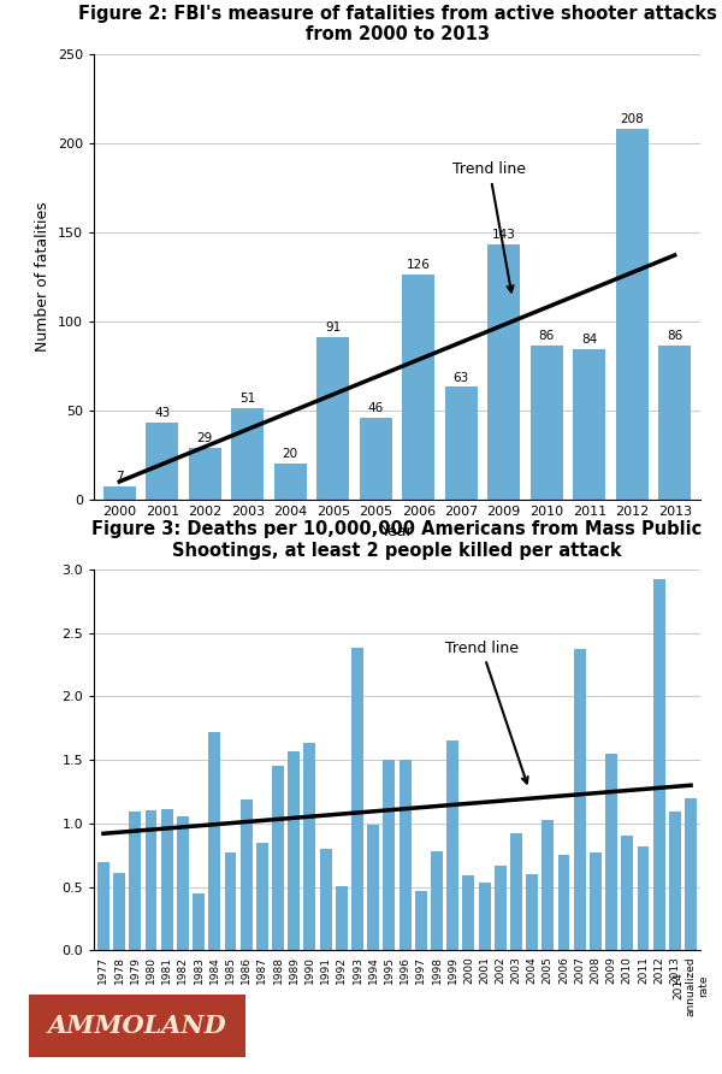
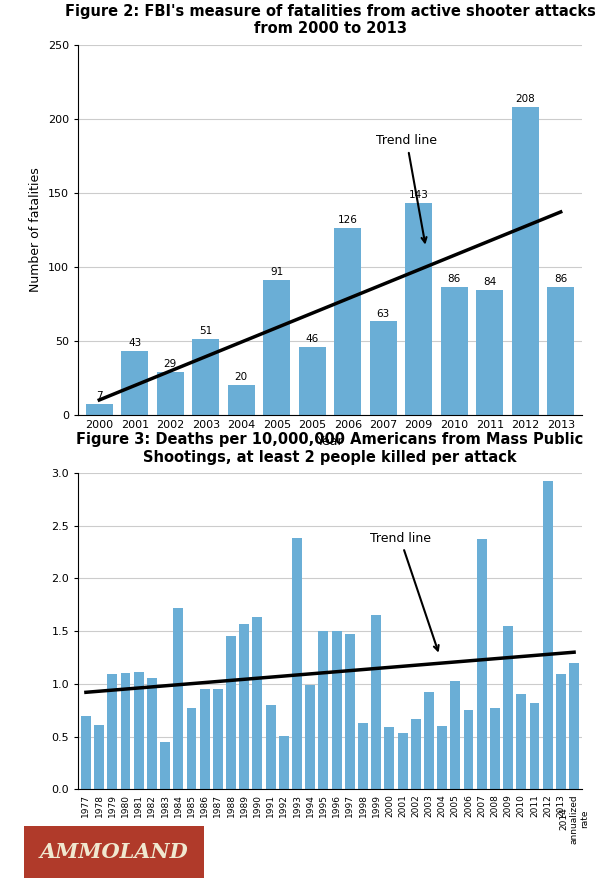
1986: 1.19 -> 0.95
1987: 0.85 -> 0.95
1997: 0.47 -> 1.47
1998: 0.78 -> 0.63
